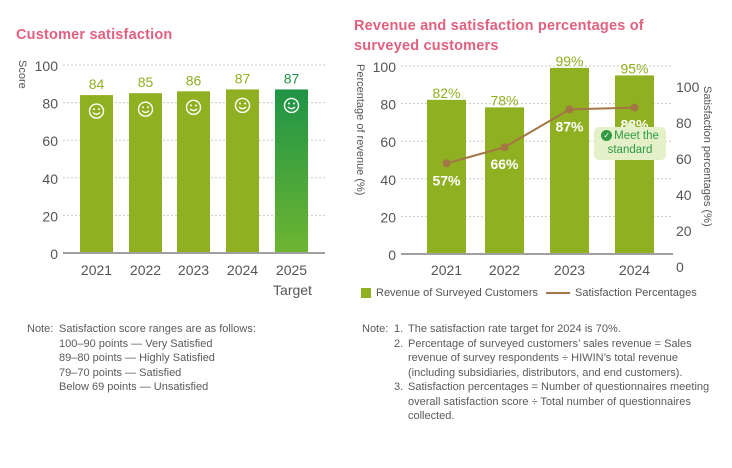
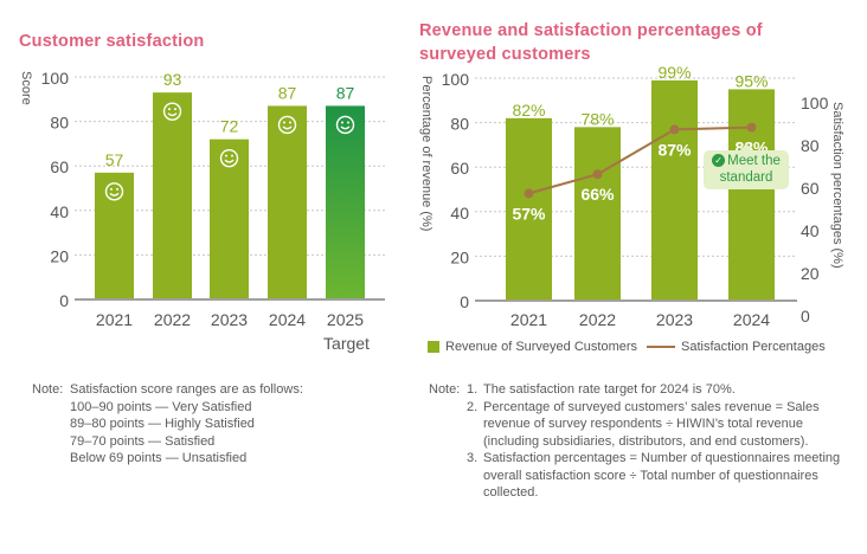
Customer satisfaction/2021: 84 -> 57
Customer satisfaction/2022: 85 -> 93
Customer satisfaction/2023: 86 -> 72
